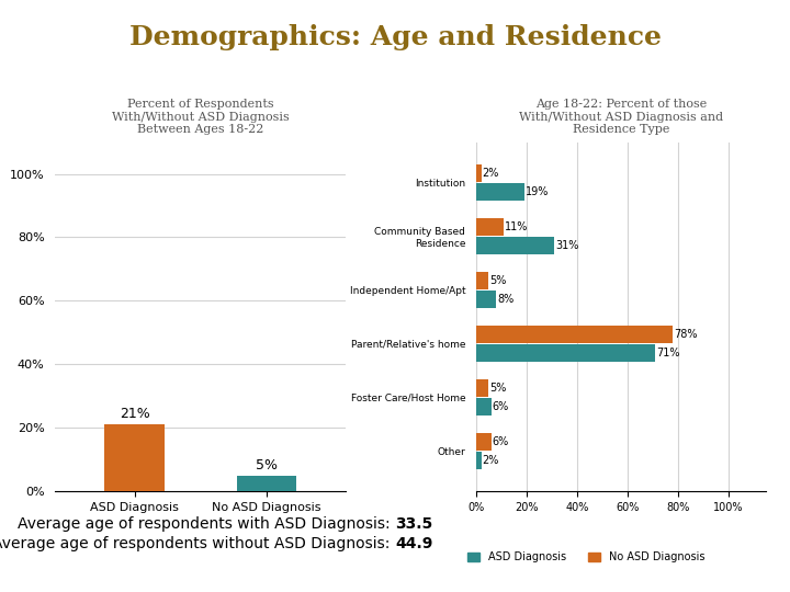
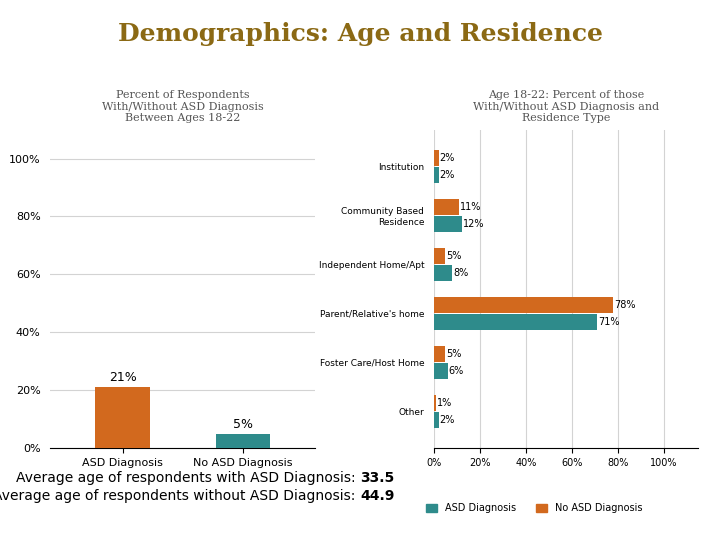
ASD Diagnosis/Institution: 19% -> 2%
ASD Diagnosis/Community Based Residence: 31% -> 12%
No ASD Diagnosis/Other: 6% -> 1%
